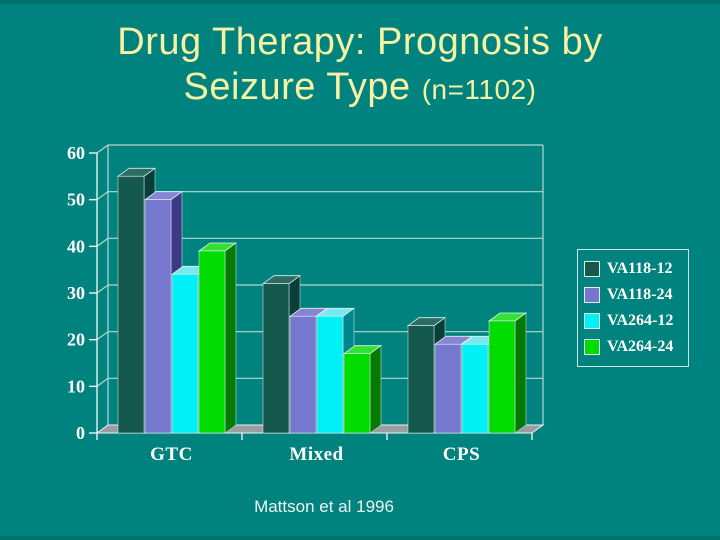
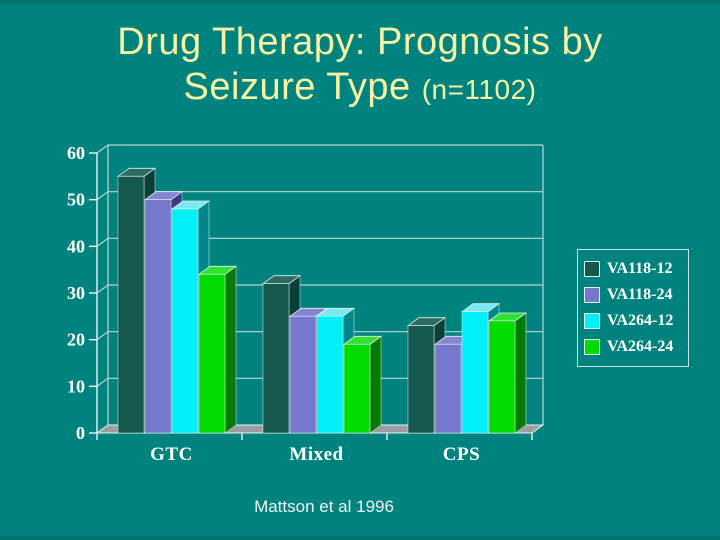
VA264-12/GTC: 34 -> 48
VA264-24/GTC: 39 -> 34
VA264-24/Mixed: 17 -> 19
VA264-12/CPS: 19 -> 26
